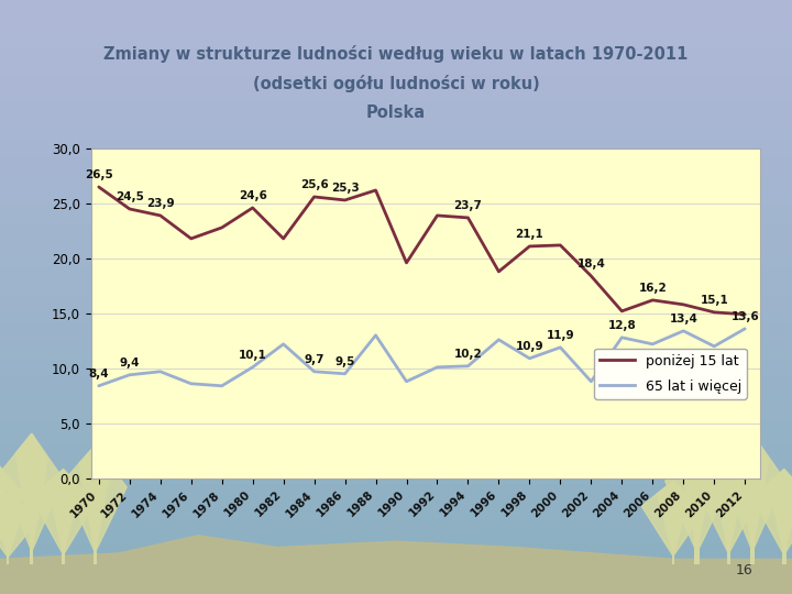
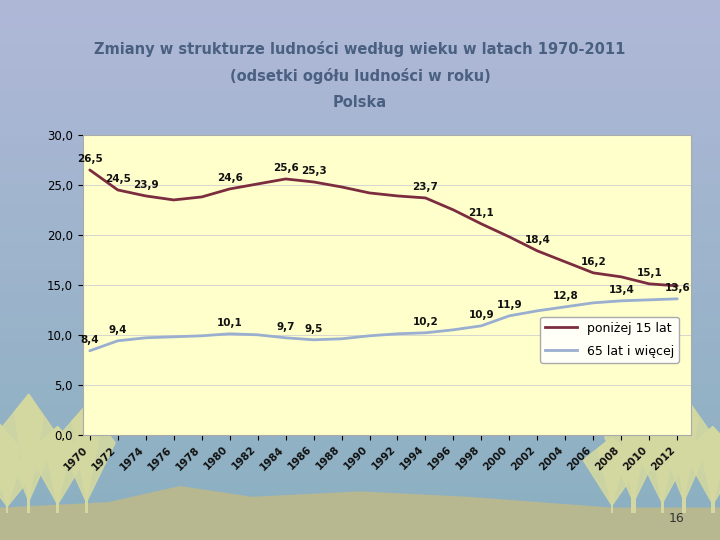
poniżej 15 lat/1976: 21,8 -> 23,5
65 lat i więcej/1976: 8,6 -> 9,8
poniżej 15 lat/1978: 22,8 -> 23,8
65 lat i więcej/1978: 8,4 -> 9,9
poniżej 15 lat/1982: 21,8 -> 25,1
65 lat i więcej/1982: 12,2 -> 10,0
poniżej 15 lat/1988: 26,2 -> 24,8
65 lat i więcej/1988: 13,0 -> 9,6
poniżej 15 lat/1990: 19,6 -> 24,2
65 lat i więcej/1990: 8,8 -> 9,9
poniżej 15 lat/1996: 18,8 -> 22,5
65 lat i więcej/1996: 12,6 -> 10,5
poniżej 15 lat/2000: 21,2 -> 19,8
65 lat i więcej/2002: 8,8 -> 12,4
poniżej 15 lat/2004: 15,2 -> 17,3
65 lat i więcej/2006: 12,2 -> 13,2
65 lat i więcej/2010: 12,0 -> 13,5
